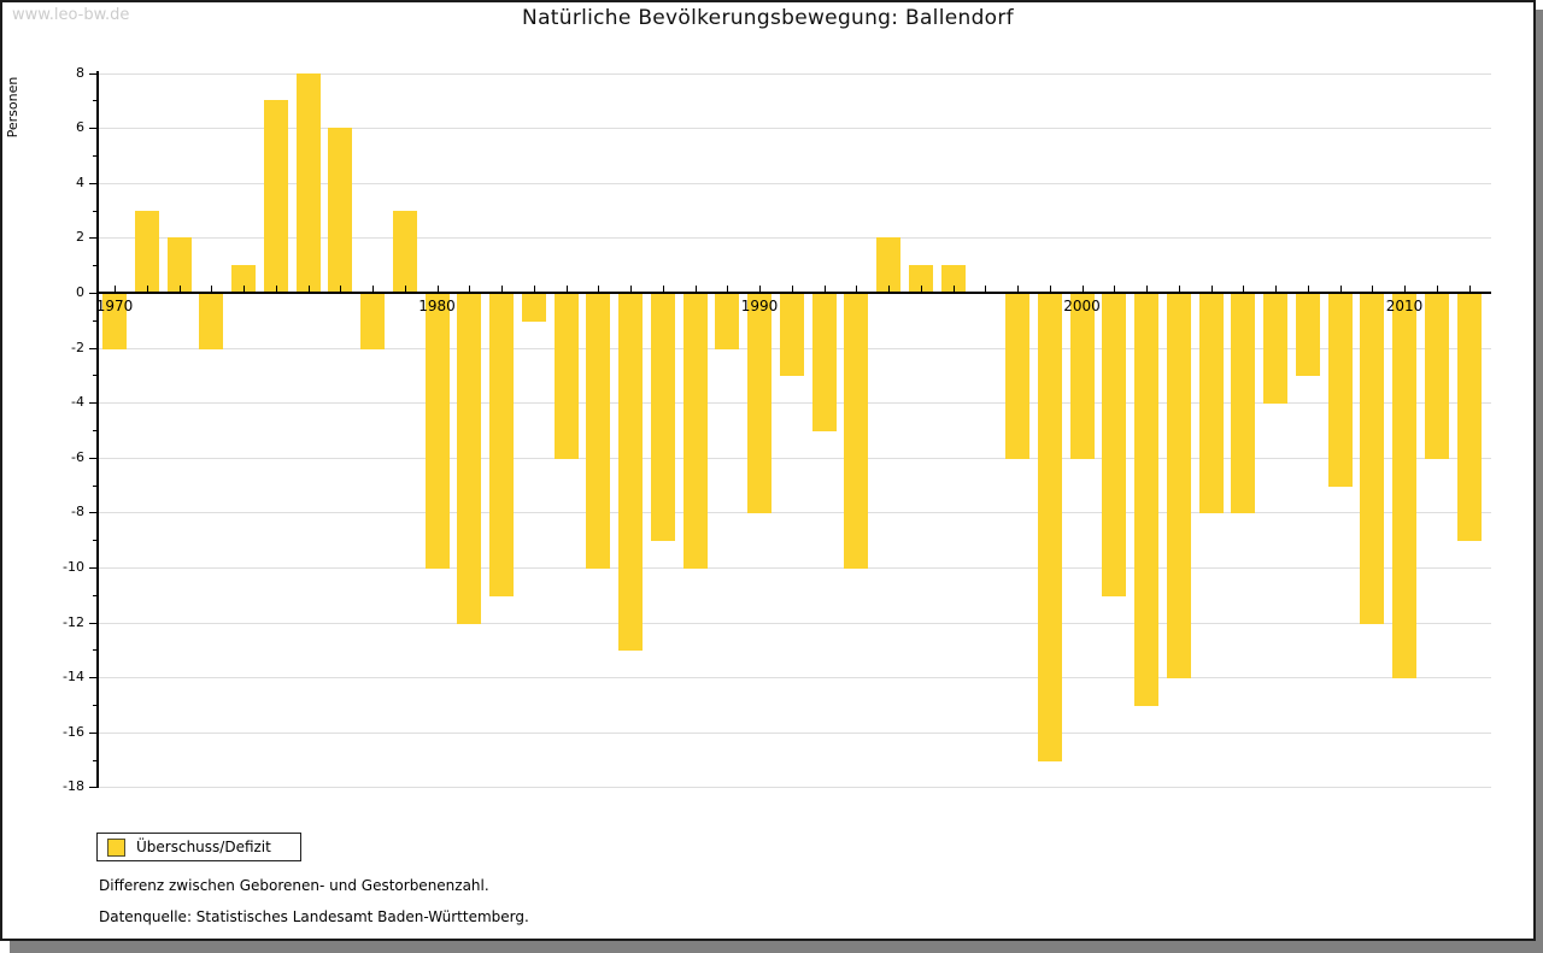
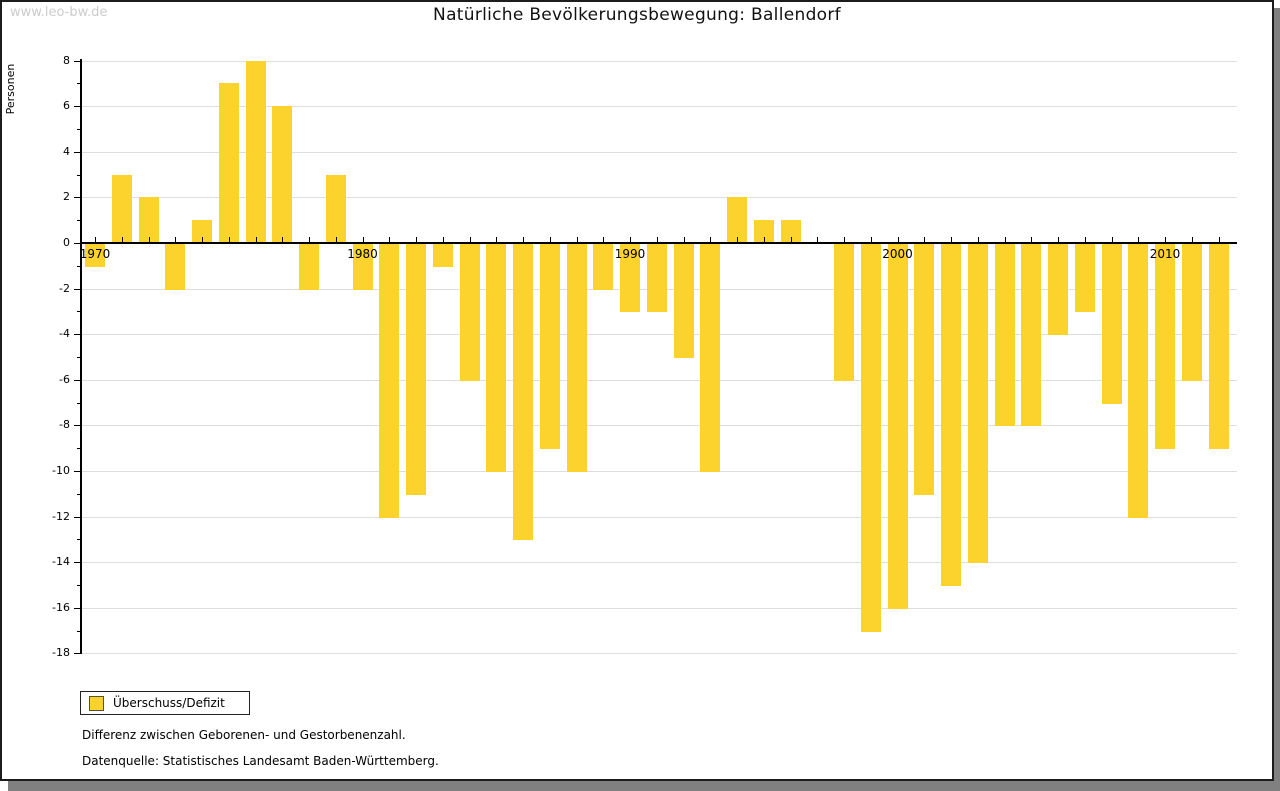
1970: -2 -> -1
1980: -10 -> -2
1990: -8 -> -3
2000: -6 -> -16
2010: -14 -> -9
